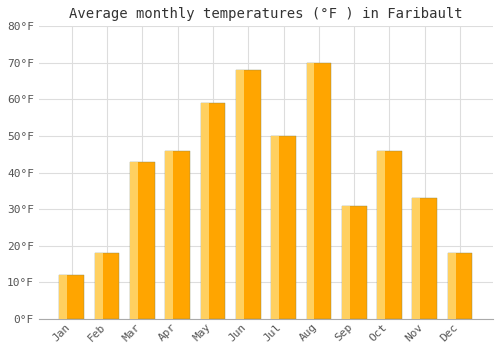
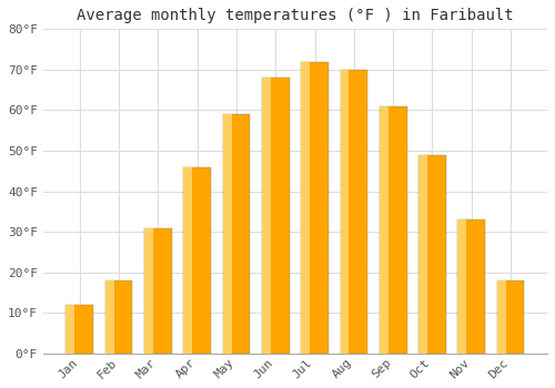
Mar: 43°F -> 31°F
Jul: 50°F -> 72°F
Sep: 31°F -> 61°F
Oct: 46°F -> 49°F
